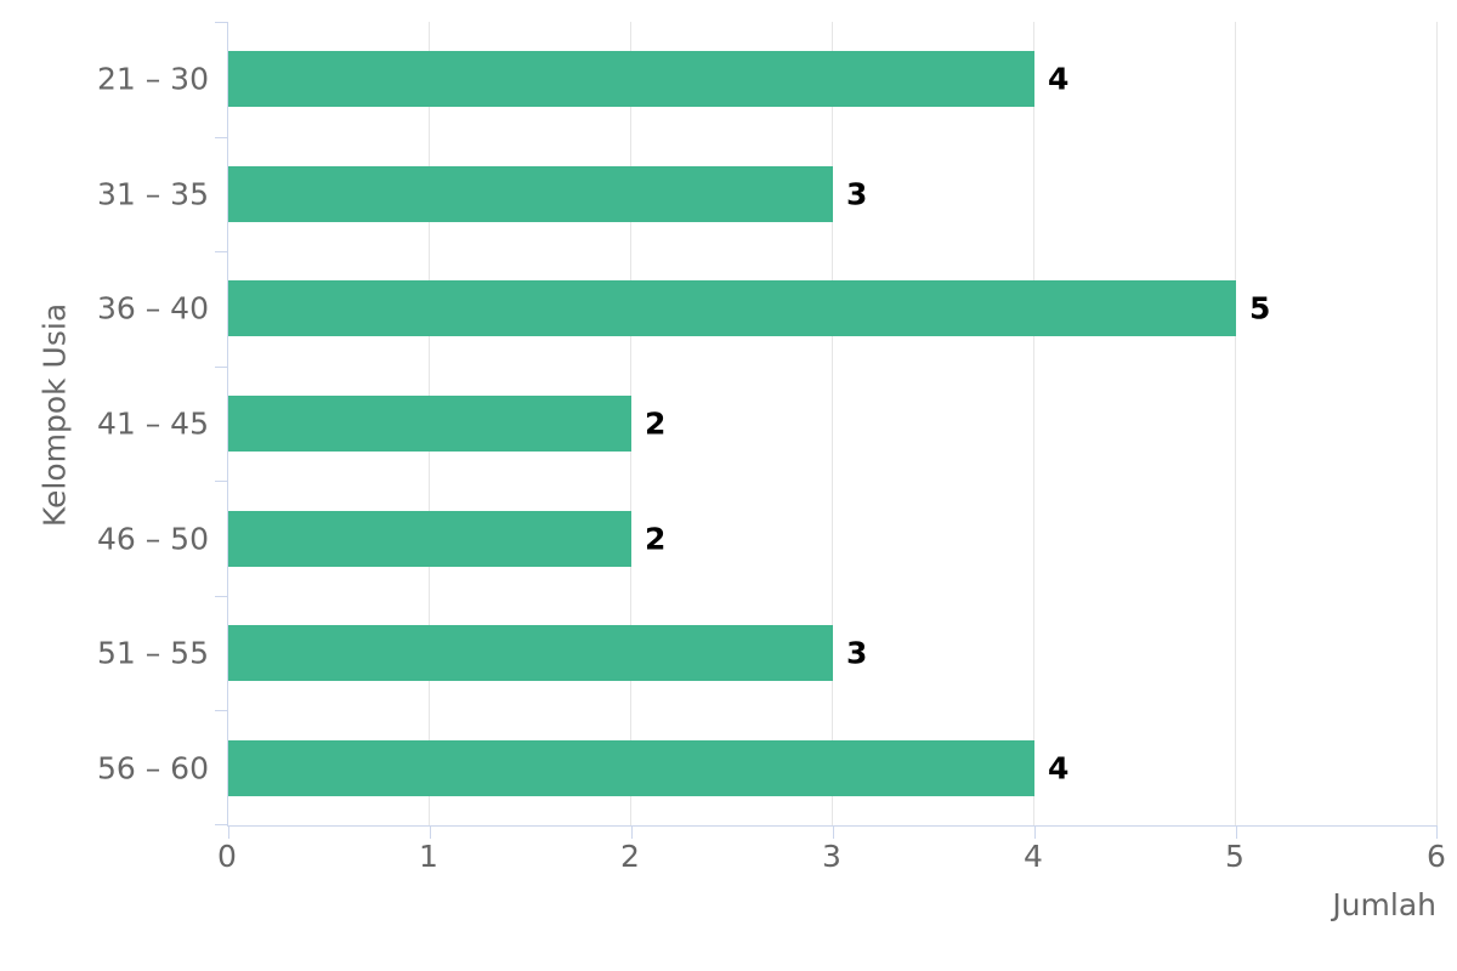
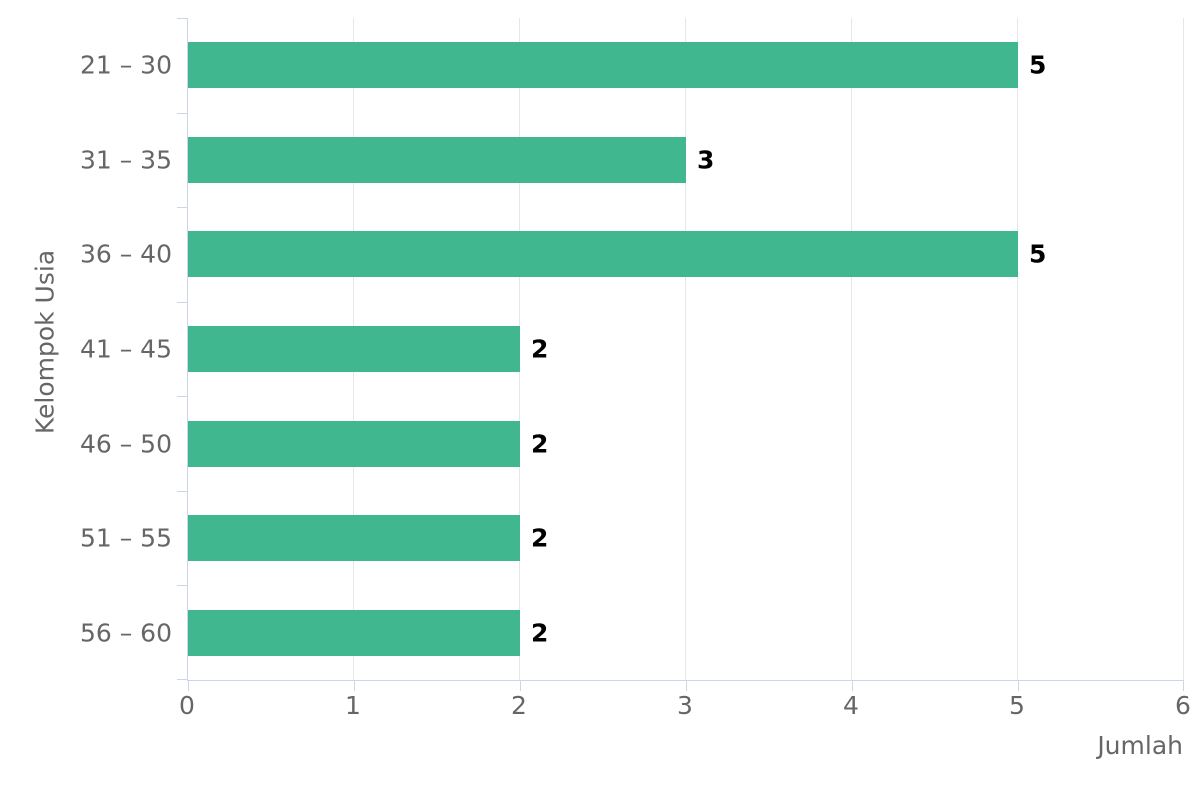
21 – 30: 4 -> 5
51 – 55: 3 -> 2
56 – 60: 4 -> 2
